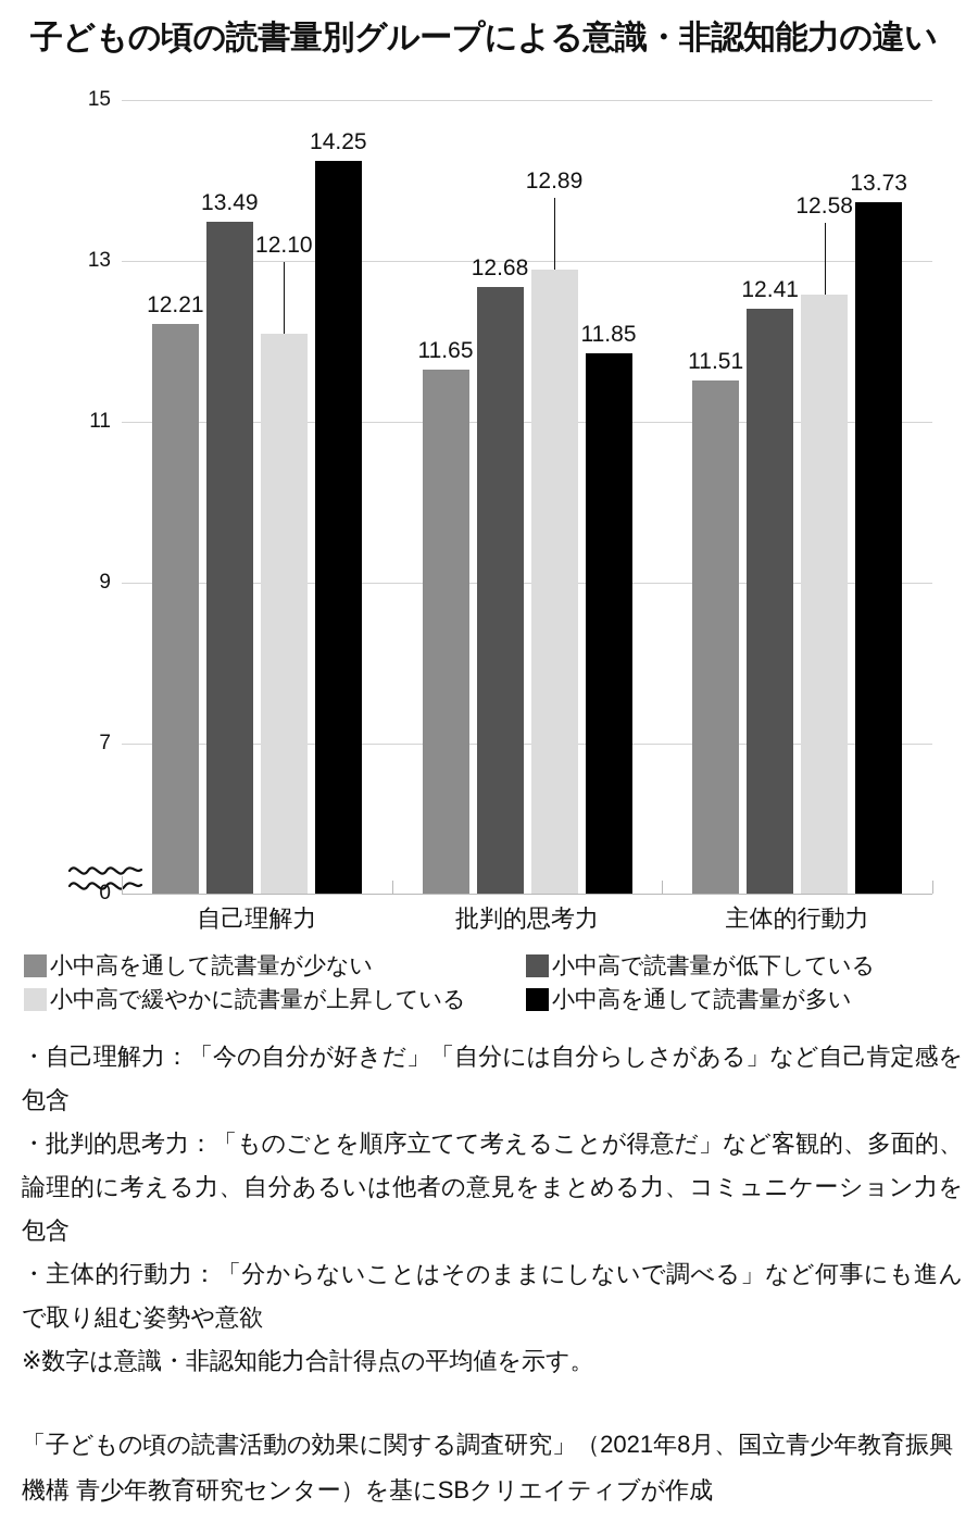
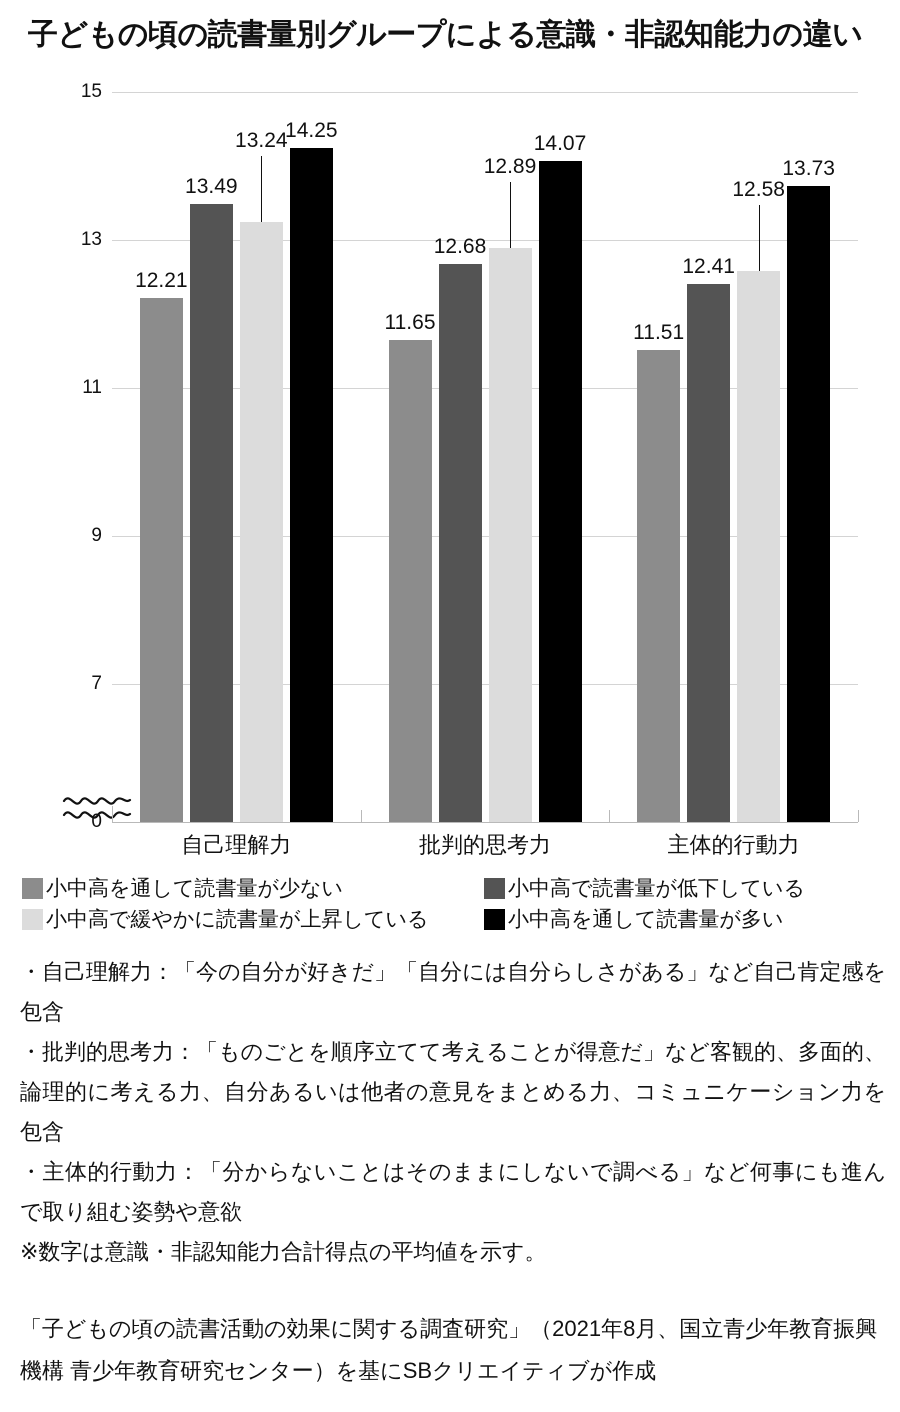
小中高で緩やかに読書量が上昇している/自己理解力: 12.10 -> 13.24
小中高を通して読書量が多い/批判的思考力: 11.85 -> 14.07
